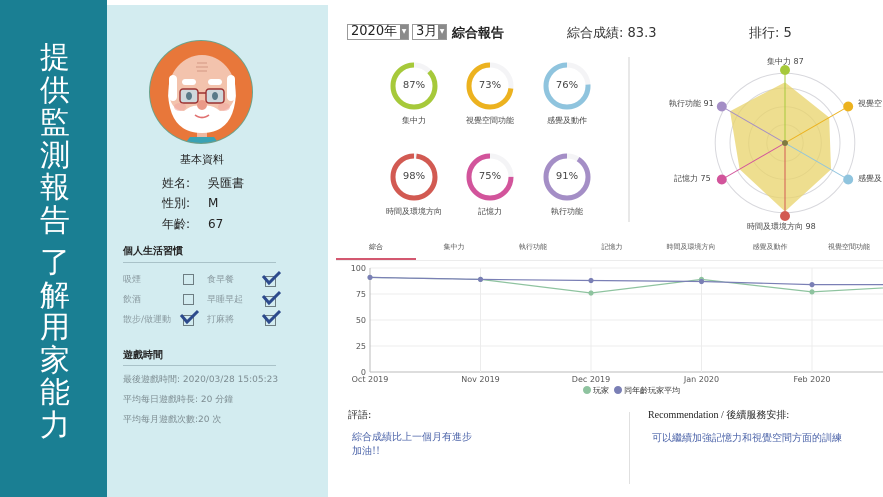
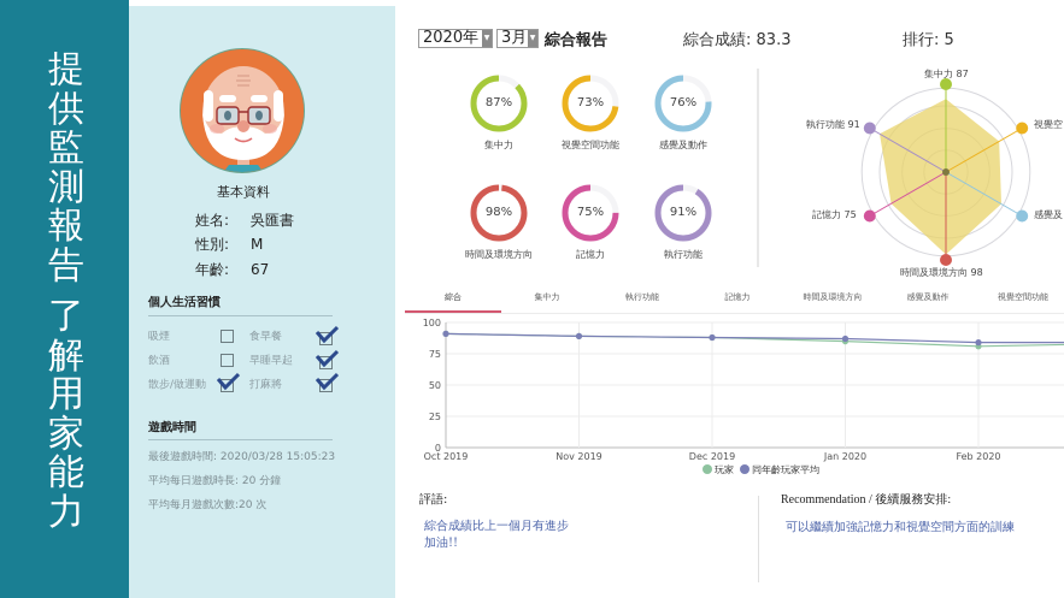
玩家/Dec 2019: 76 -> 88
玩家/Jan 2020: 89 -> 85
玩家/Feb 2020: 77 -> 81
